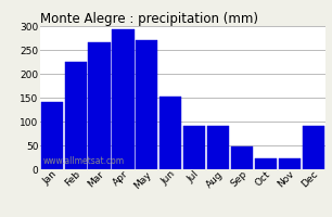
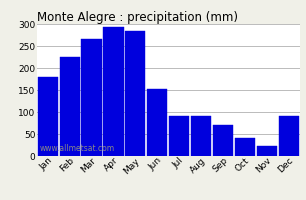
Jan: 142 -> 180
May: 270 -> 285
Sep: 48 -> 70
Oct: 22 -> 40
